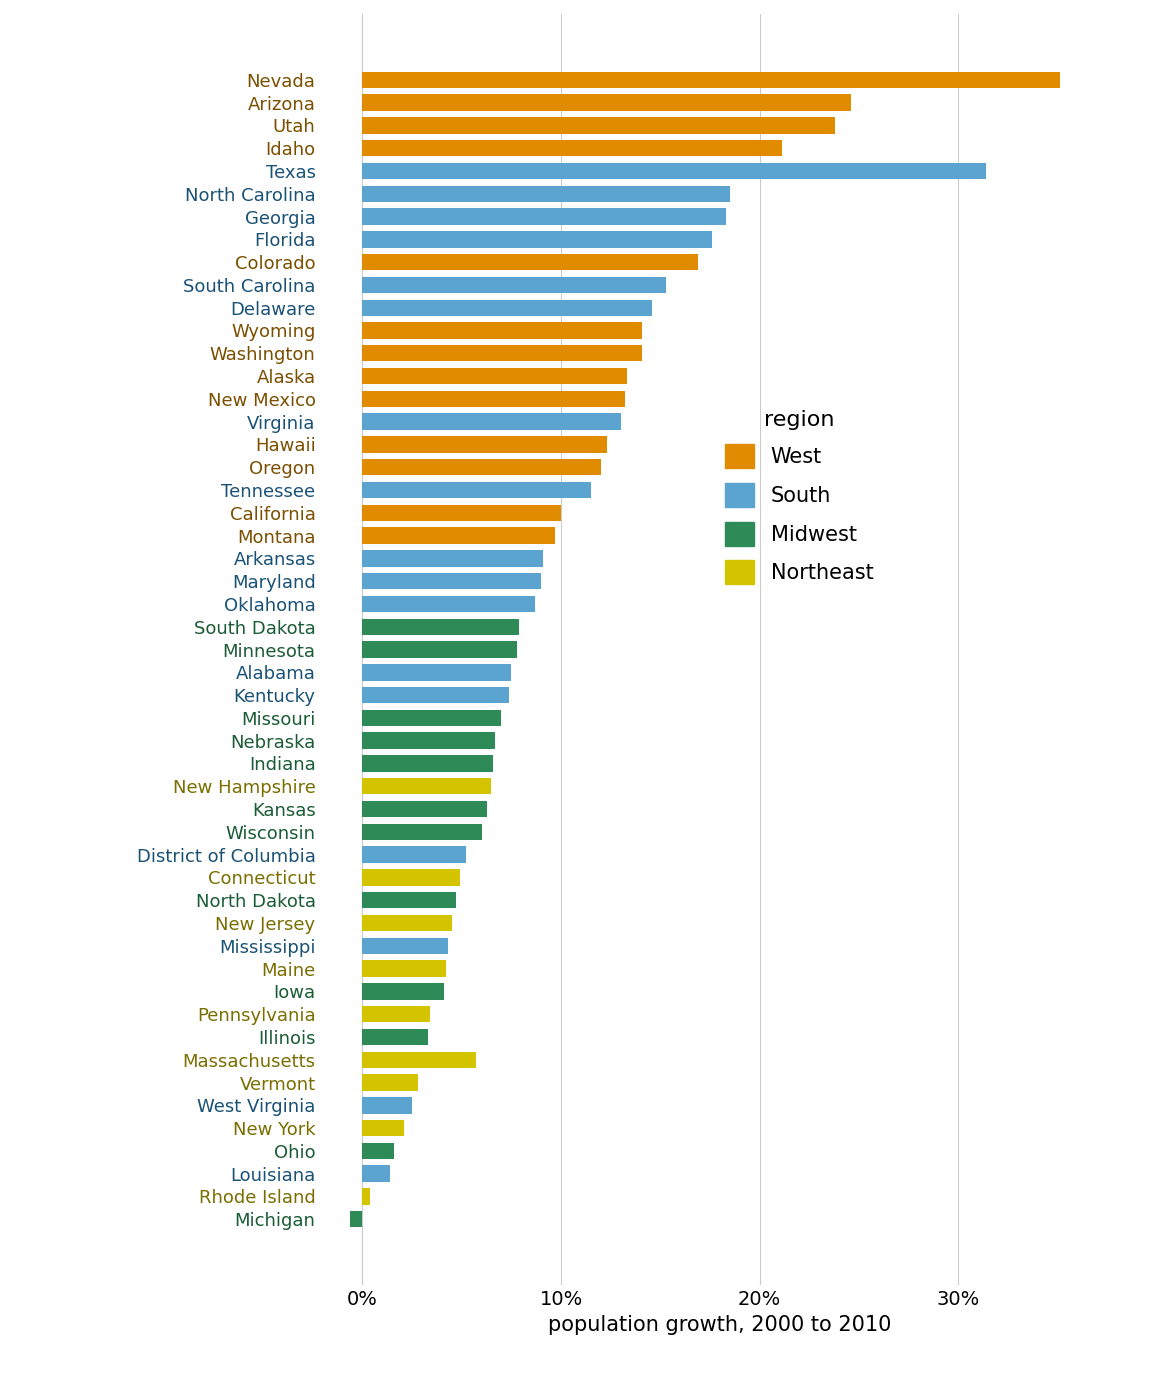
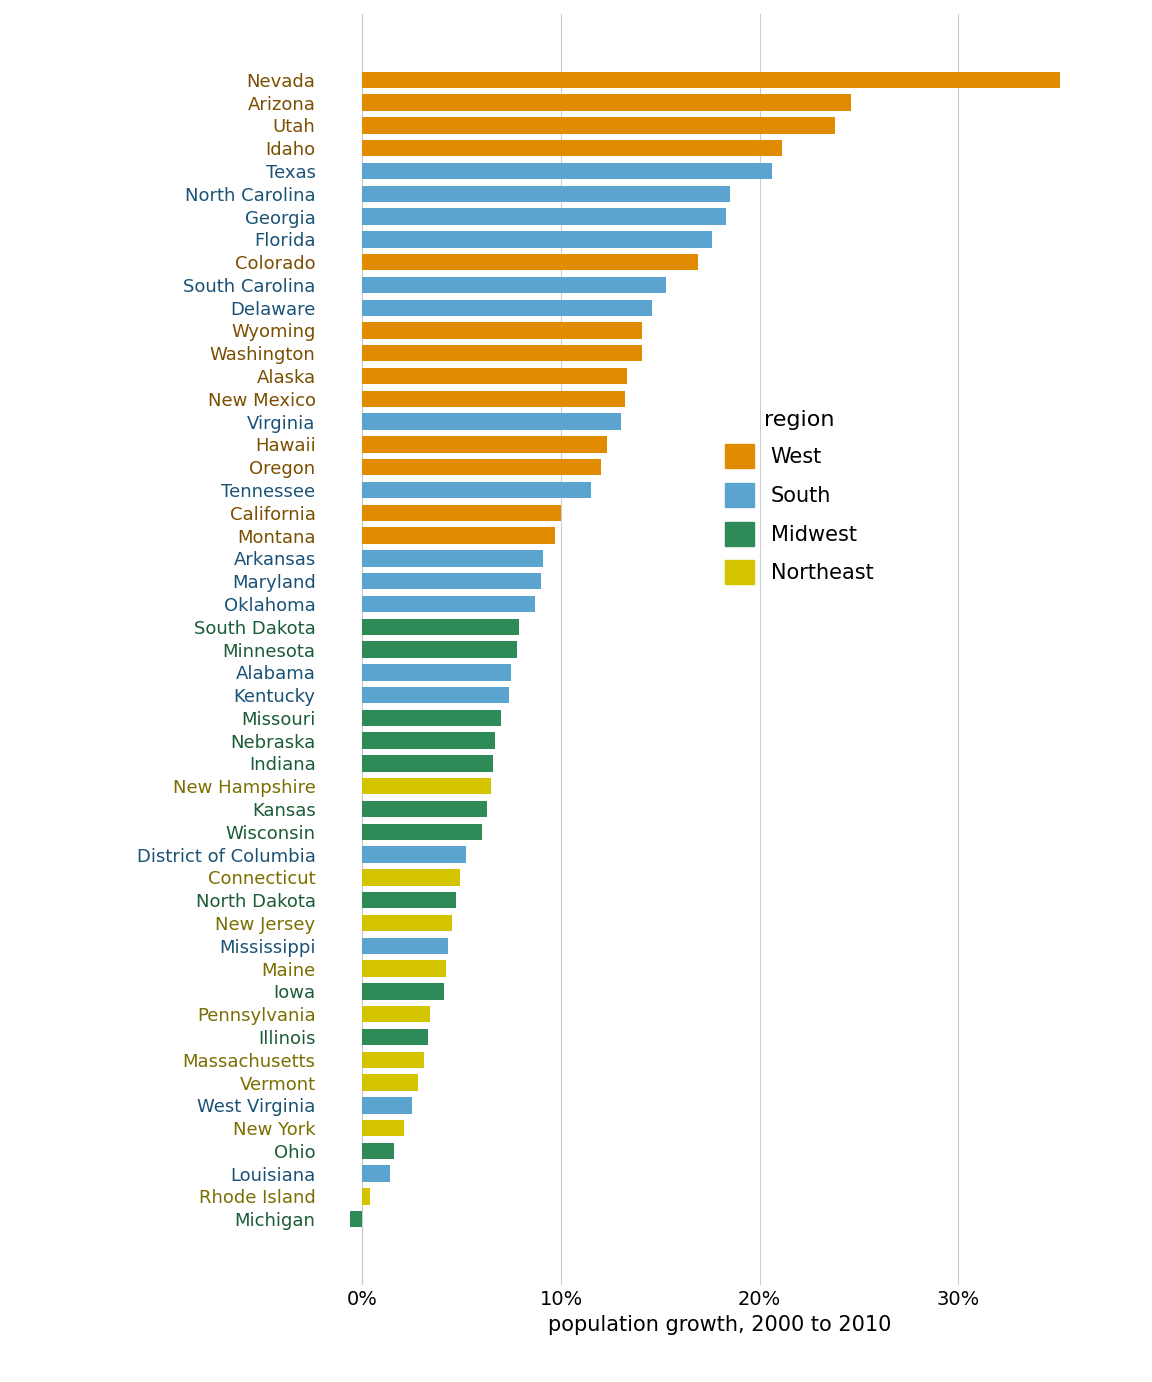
Texas: 31.4% -> 20.6%
Massachusetts: 5.7% -> 3.1%
